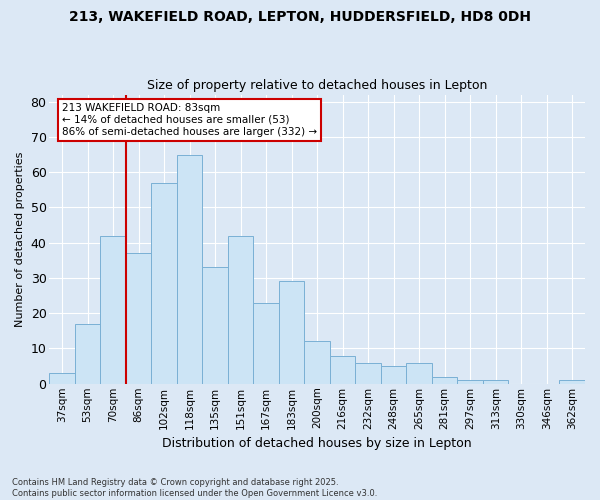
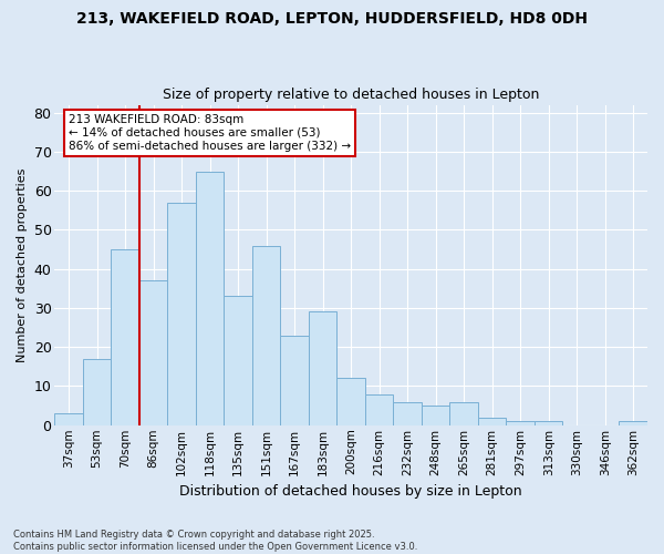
70sqm: 42 -> 45
151sqm: 42 -> 46
